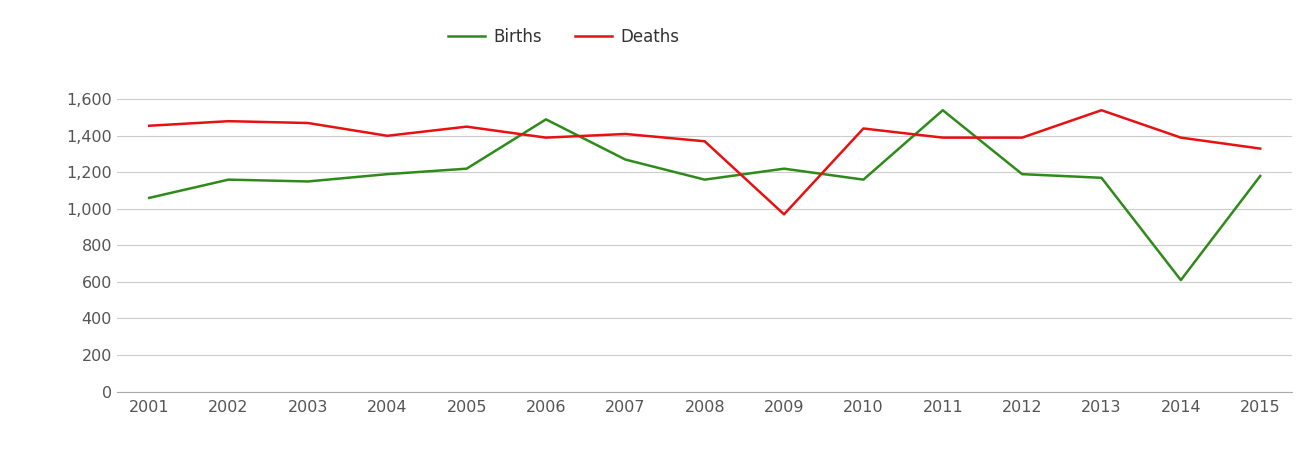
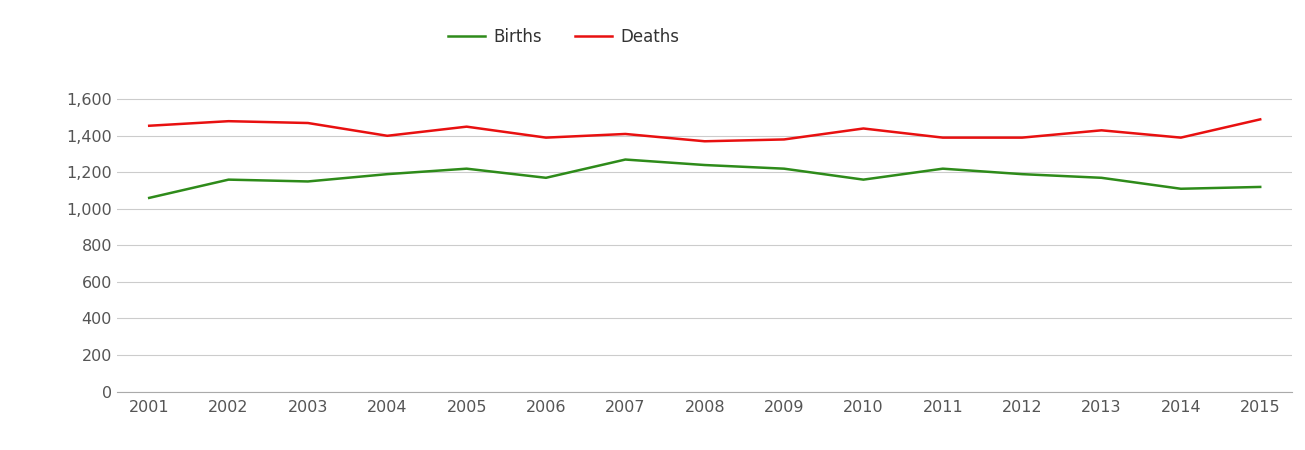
Births/2006: 1,490 -> 1,170
Births/2008: 1,160 -> 1,240
Deaths/2009: 970 -> 1,380
Births/2011: 1,540 -> 1,220
Deaths/2013: 1,540 -> 1,430
Births/2014: 610 -> 1,110
Births/2015: 1,180 -> 1,120
Deaths/2015: 1,330 -> 1,490
